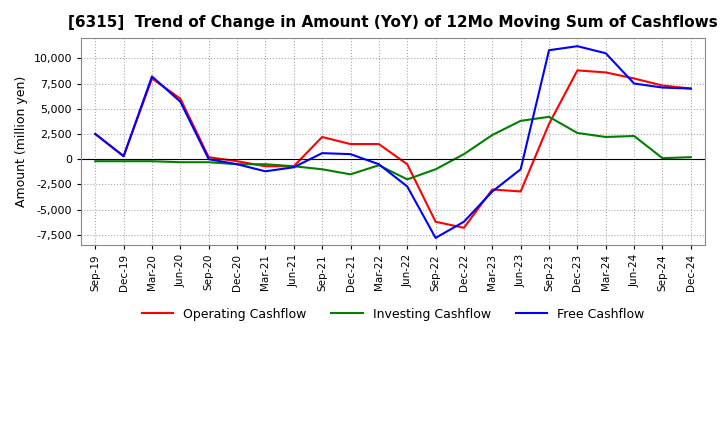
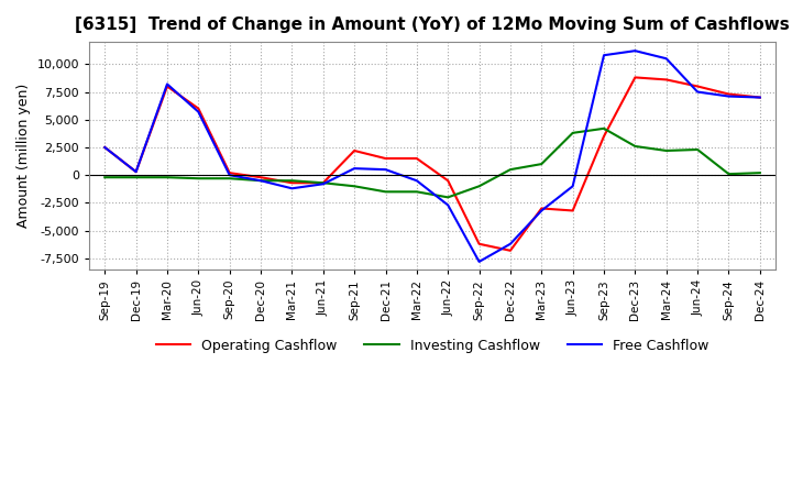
Investing Cashflow/Mar-22: -600 -> -1,500
Investing Cashflow/Mar-23: 2,400 -> 1,000
